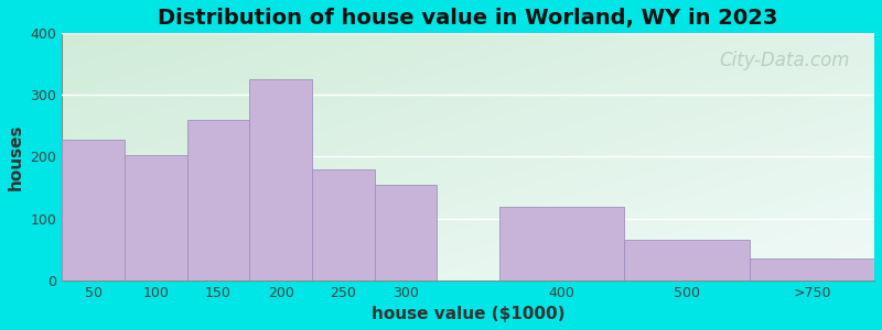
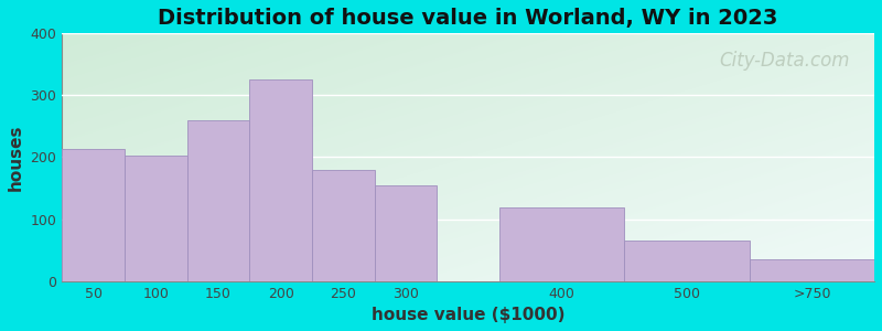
50: 228 -> 214
